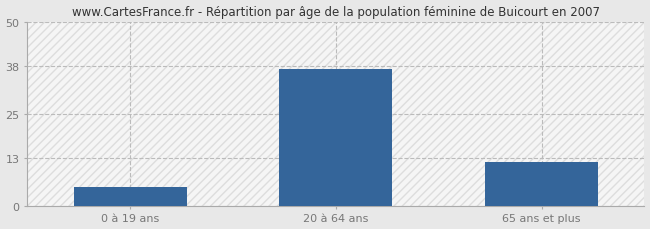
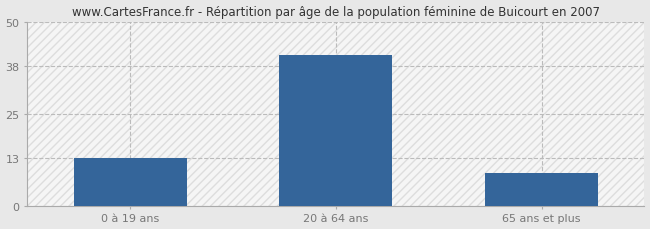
0 à 19 ans: 5 -> 13
20 à 64 ans: 37 -> 41
65 ans et plus: 12 -> 9
